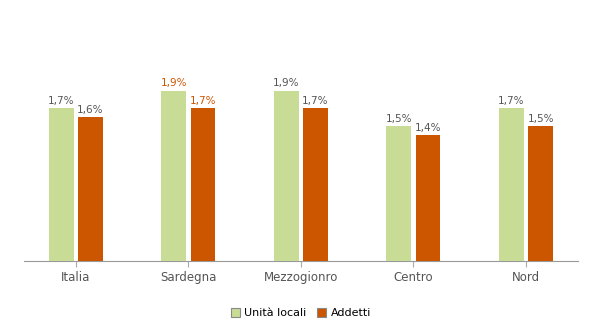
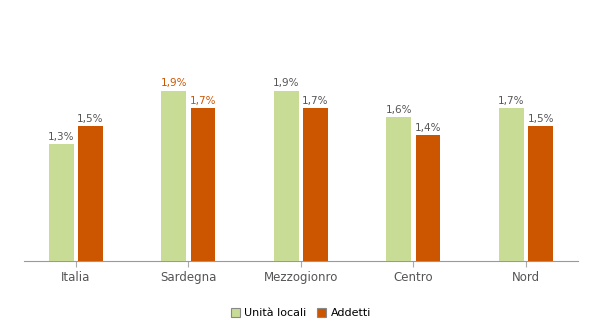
Unità locali/Italia: 1,7% -> 1,3%
Addetti/Italia: 1,6% -> 1,5%
Unità locali/Centro: 1,5% -> 1,6%
